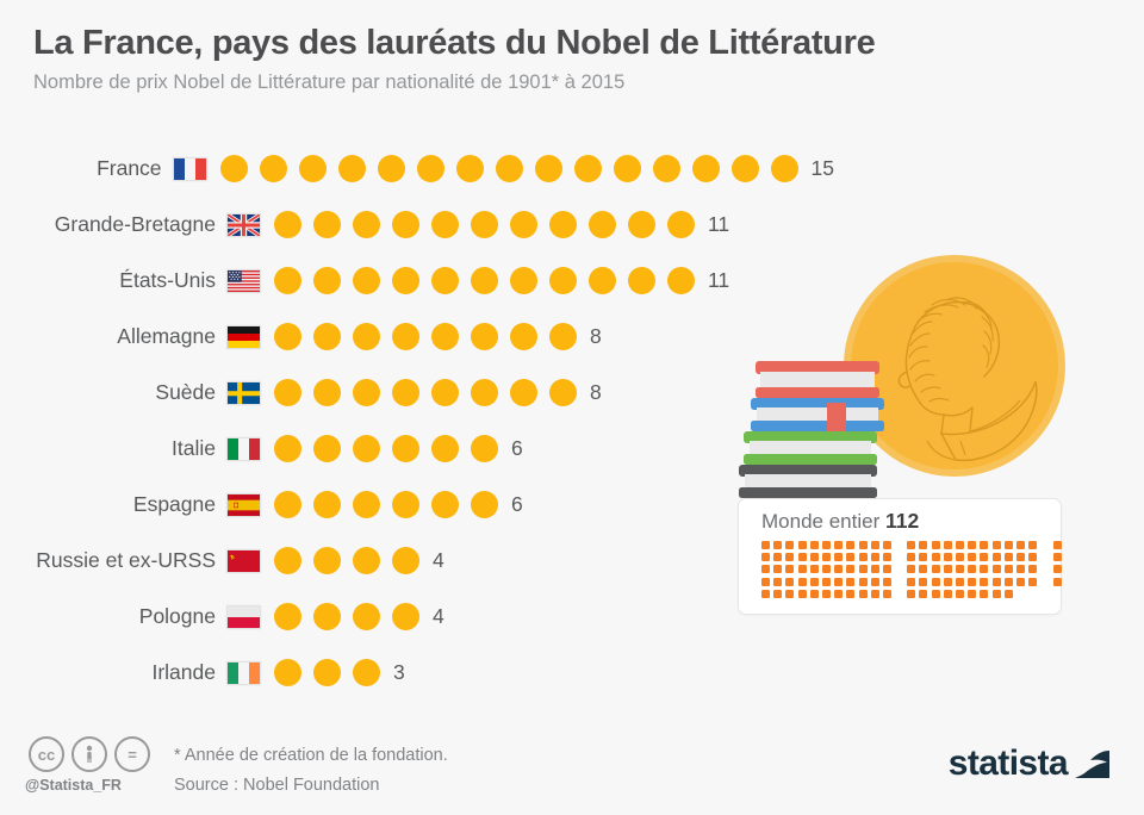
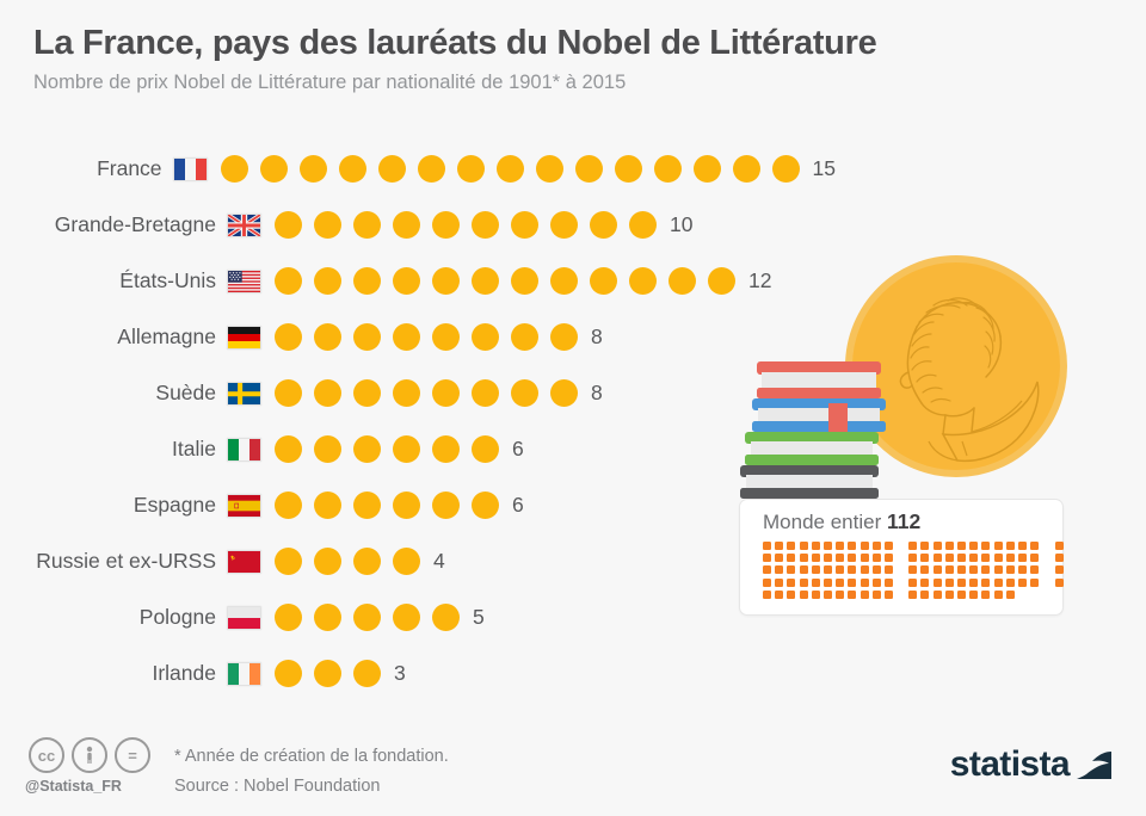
Grande-Bretagne: 11 -> 10
États-Unis: 11 -> 12
Pologne: 4 -> 5
